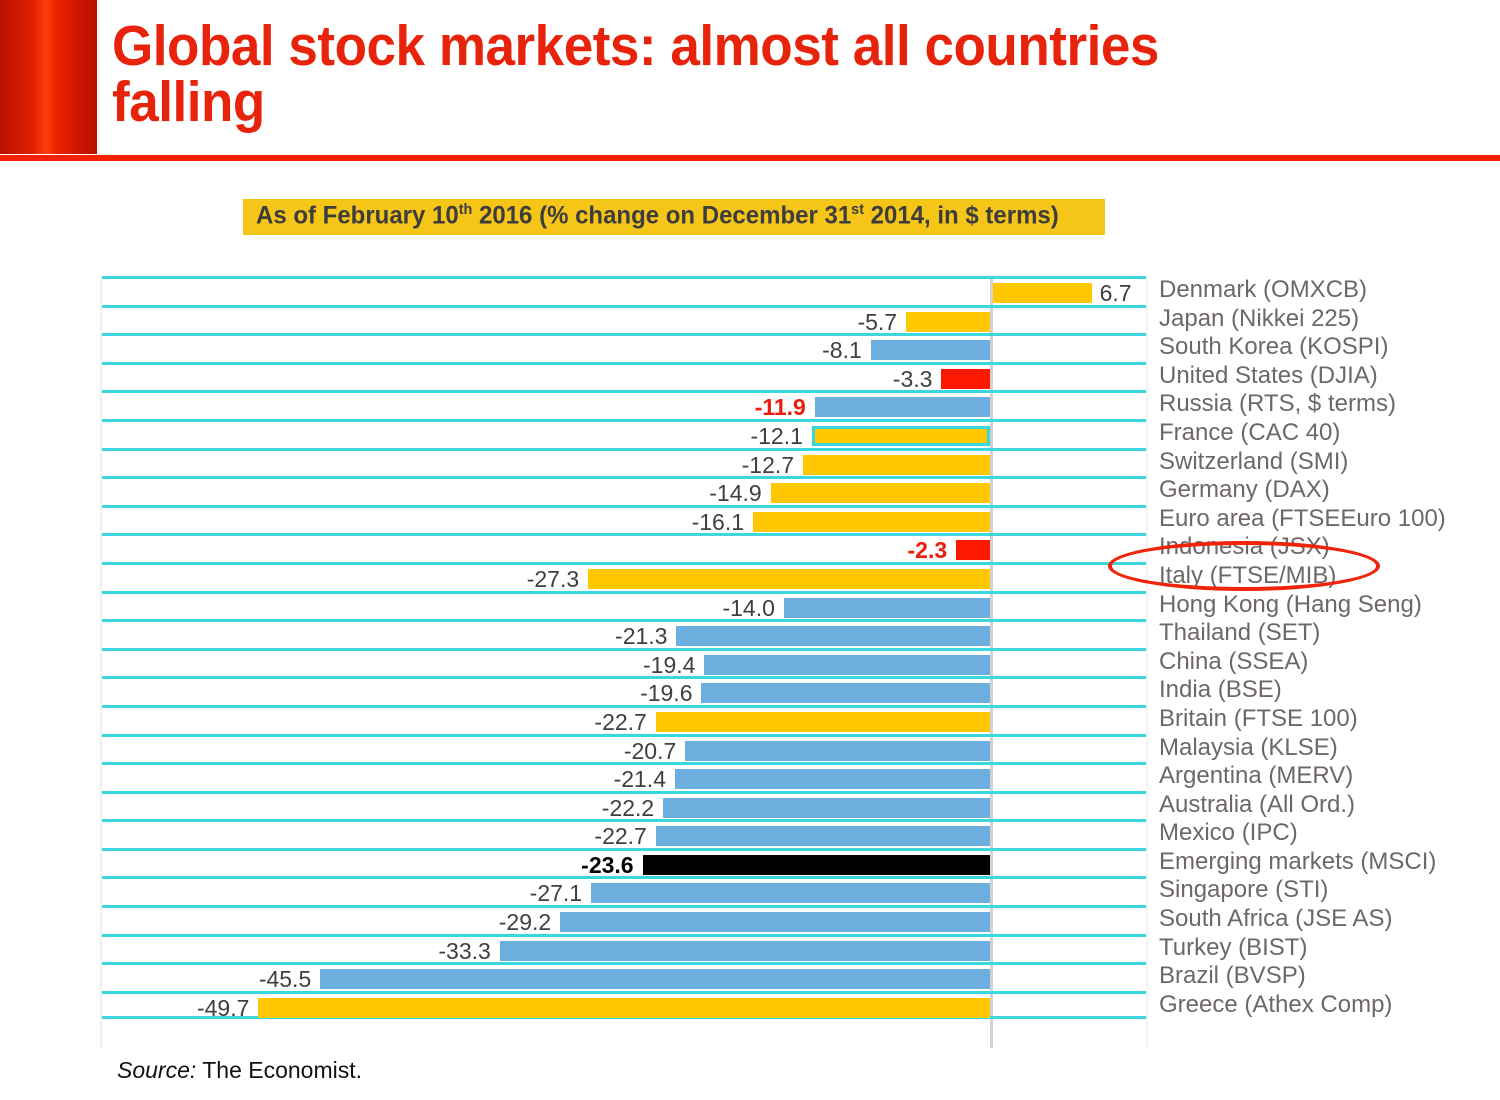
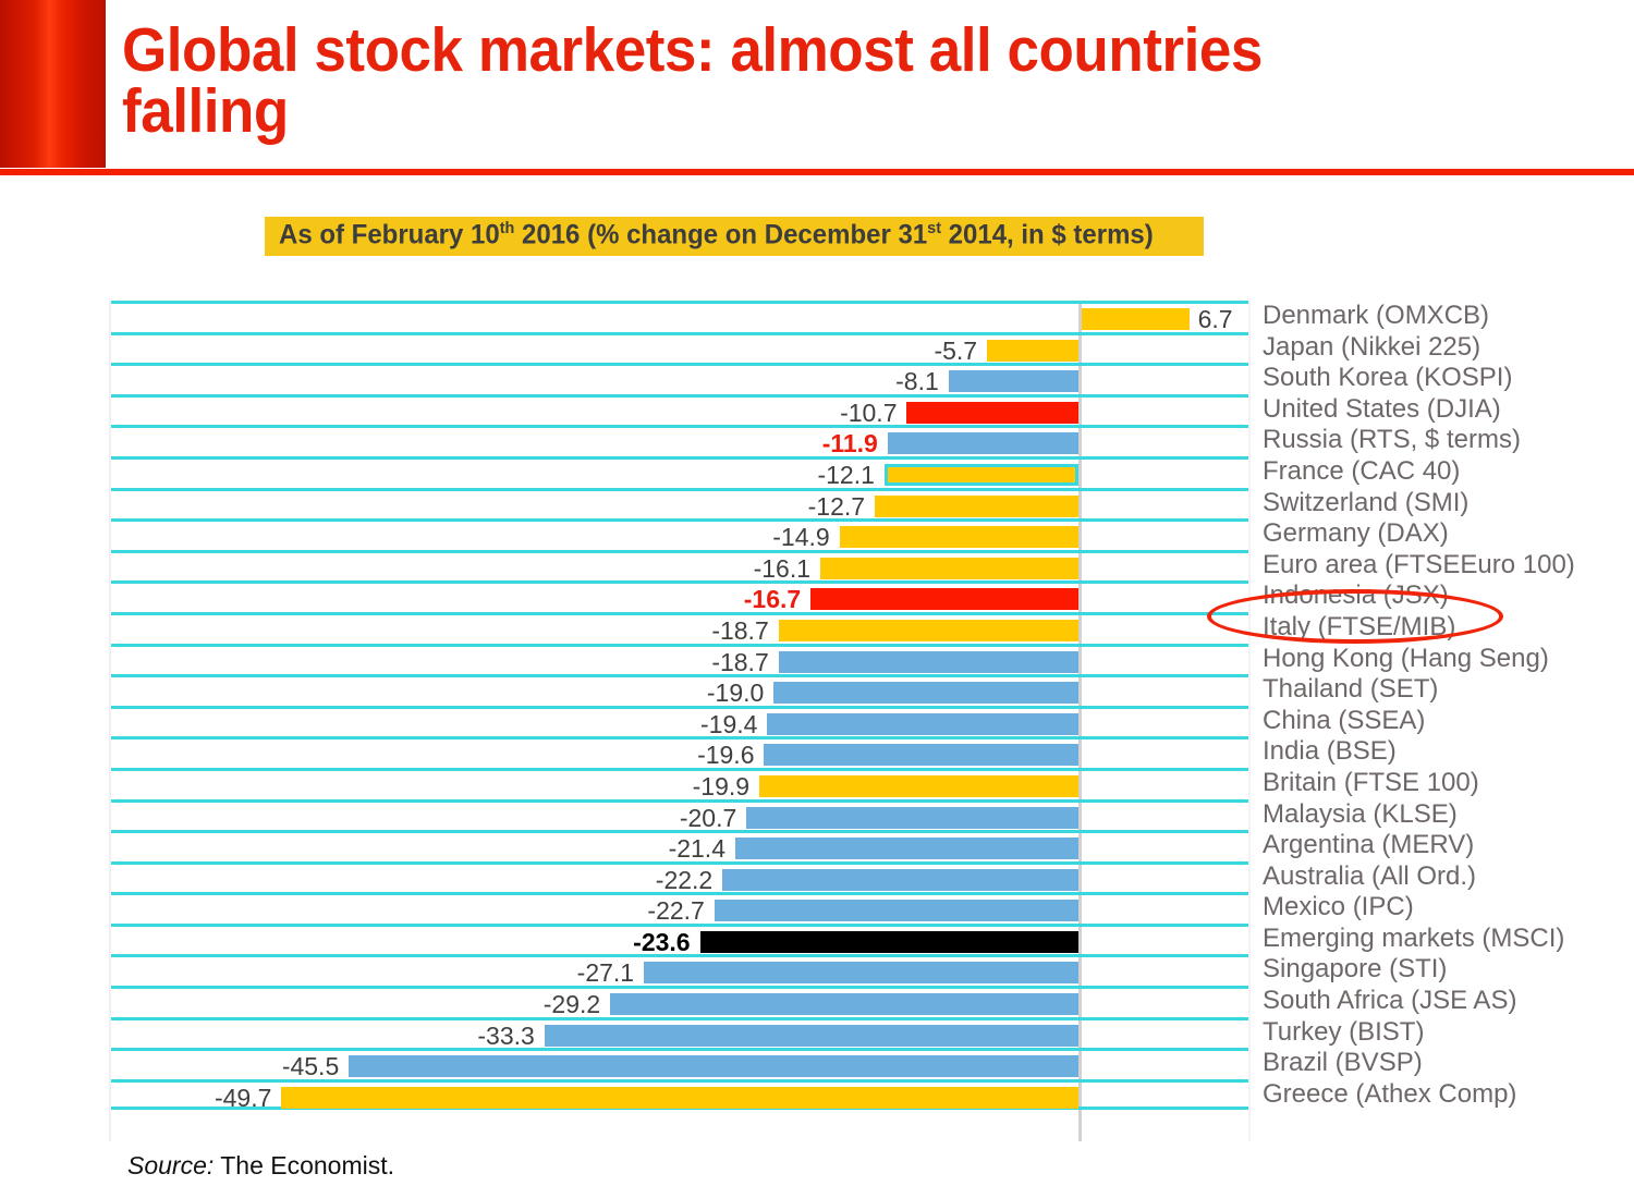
United States (DJIA): -3.3 -> -10.7
Indonesia (JSX): -2.3 -> -16.7
Italy (FTSE/MIB): -27.3 -> -18.7
Hong Kong (Hang Seng): -14.0 -> -18.7
Thailand (SET): -21.3 -> -19.0
Britain (FTSE 100): -22.7 -> -19.9
